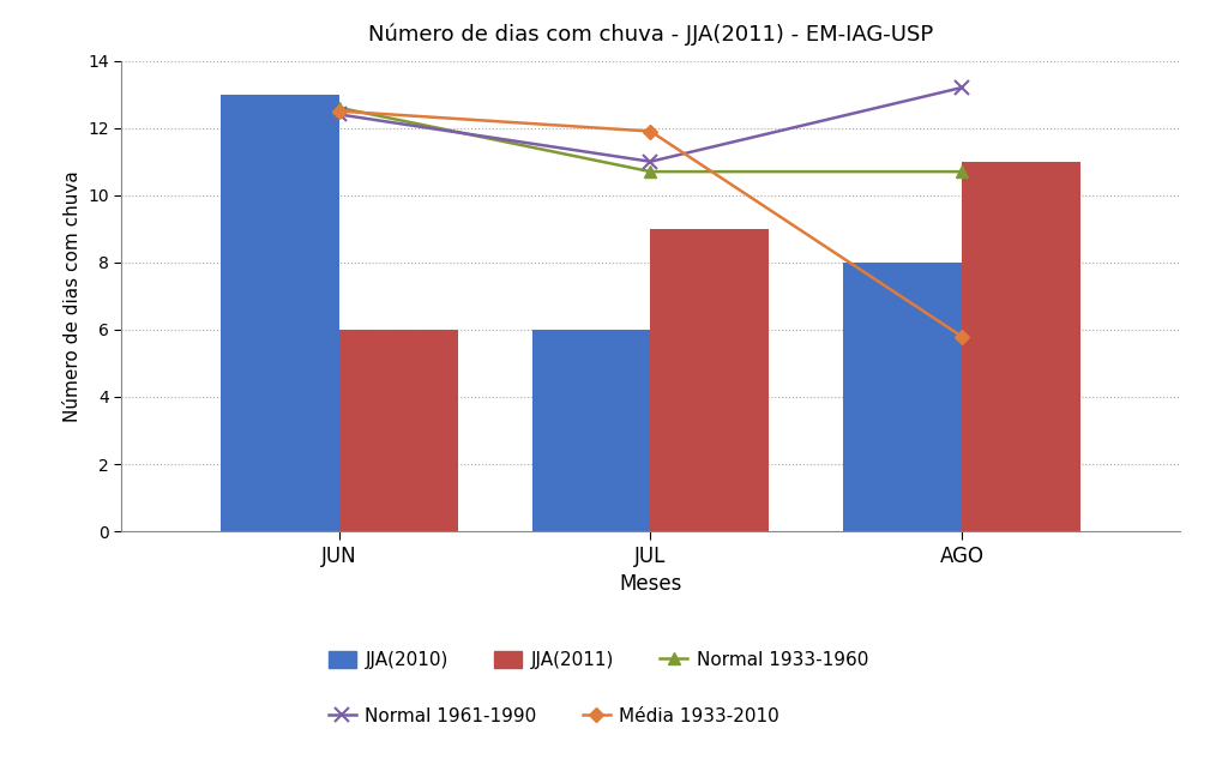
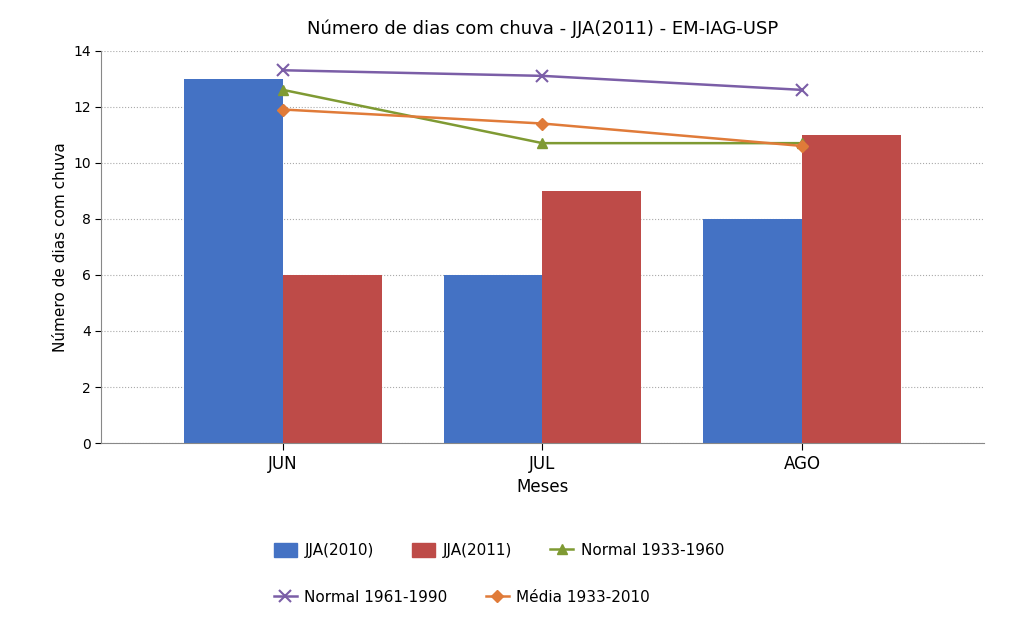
Normal 1961-1990/JUN: 12.4 -> 13.3
Média 1933-2010/JUN: 12.5 -> 11.9
Normal 1961-1990/JUL: 11.0 -> 13.1
Média 1933-2010/JUL: 11.9 -> 11.4
Normal 1961-1990/AGO: 13.2 -> 12.6
Média 1933-2010/AGO: 5.8 -> 10.6
